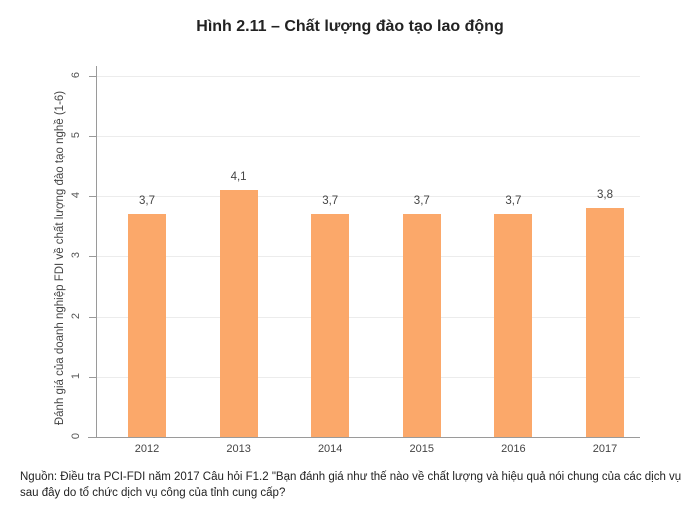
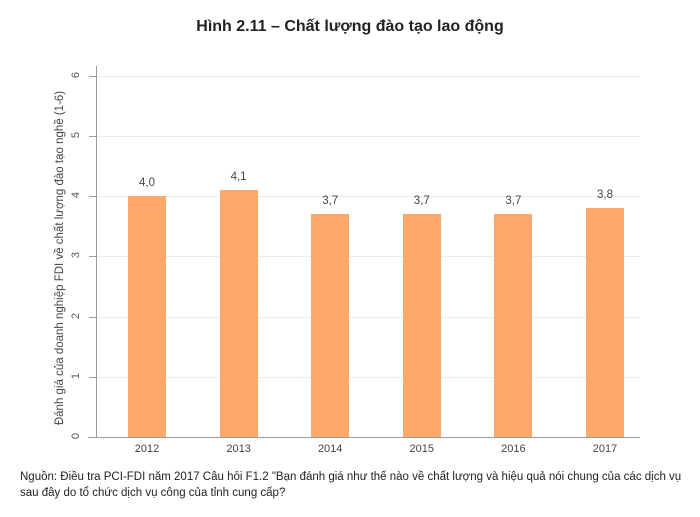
2012: 3,7 -> 4,0
